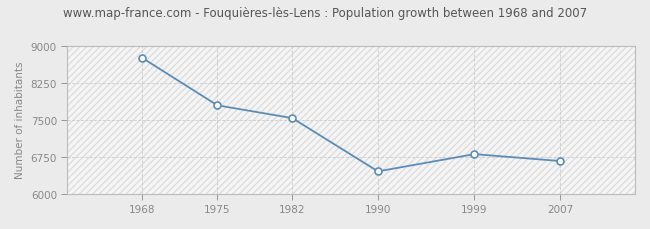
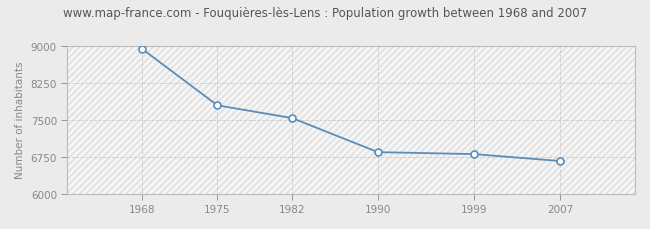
1968: 8750 -> 8930
1990: 6450 -> 6840
